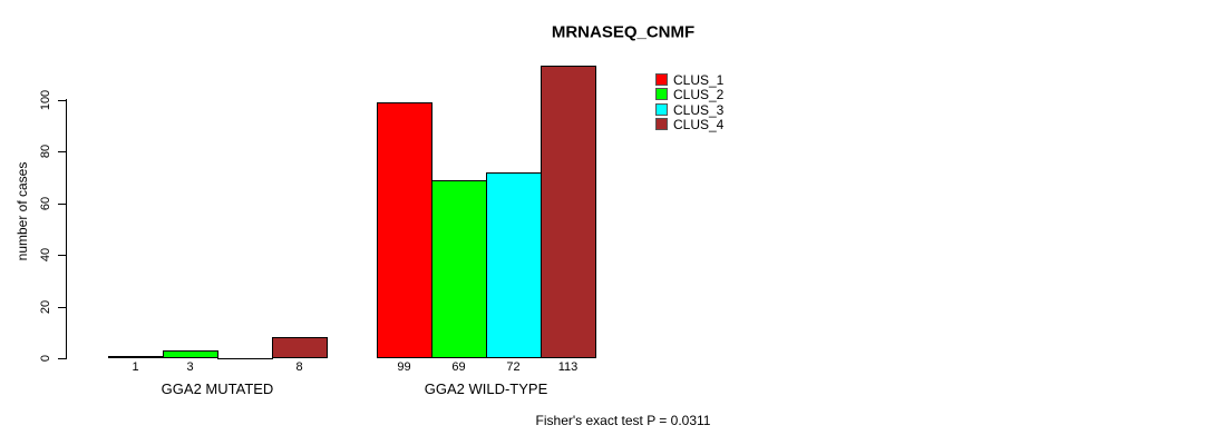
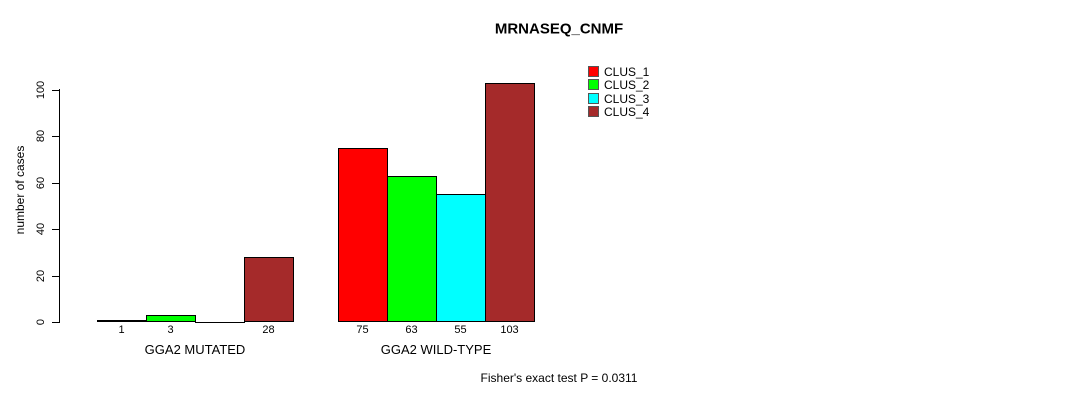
CLUS_4/GGA2 MUTATED: 8 -> 28
CLUS_1/GGA2 WILD-TYPE: 99 -> 75
CLUS_2/GGA2 WILD-TYPE: 69 -> 63
CLUS_3/GGA2 WILD-TYPE: 72 -> 55
CLUS_4/GGA2 WILD-TYPE: 113 -> 103
